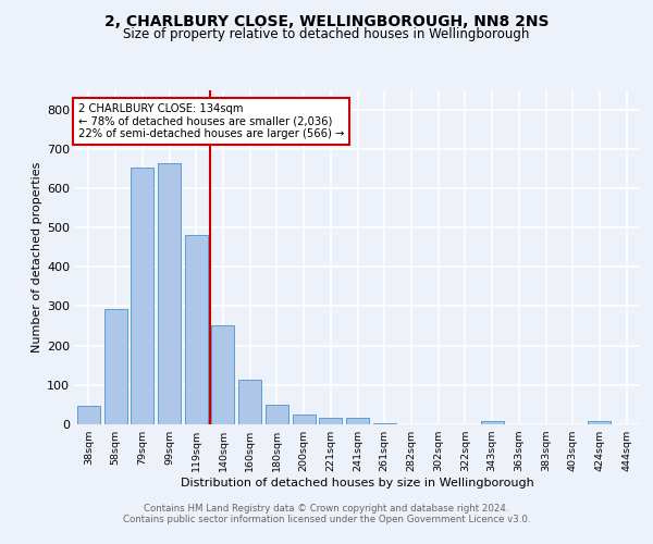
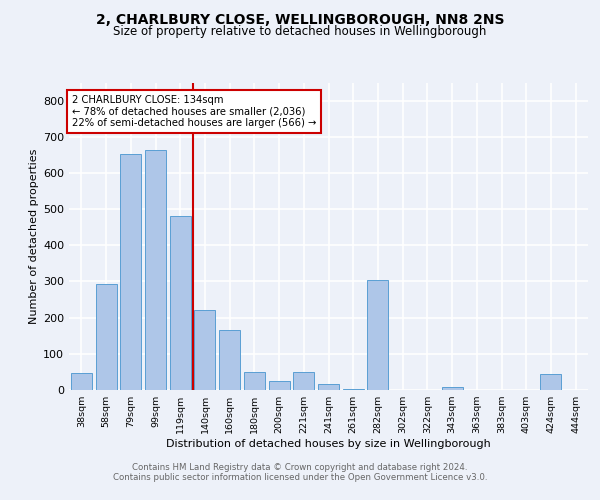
140sqm: 252 -> 220
160sqm: 113 -> 165
221sqm: 17 -> 50
282sqm: 1 -> 305
424sqm: 8 -> 45
